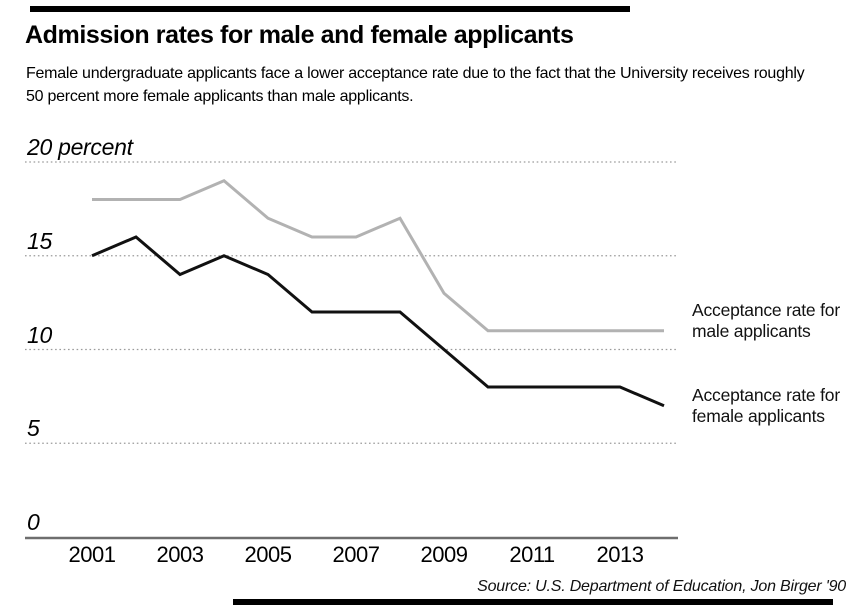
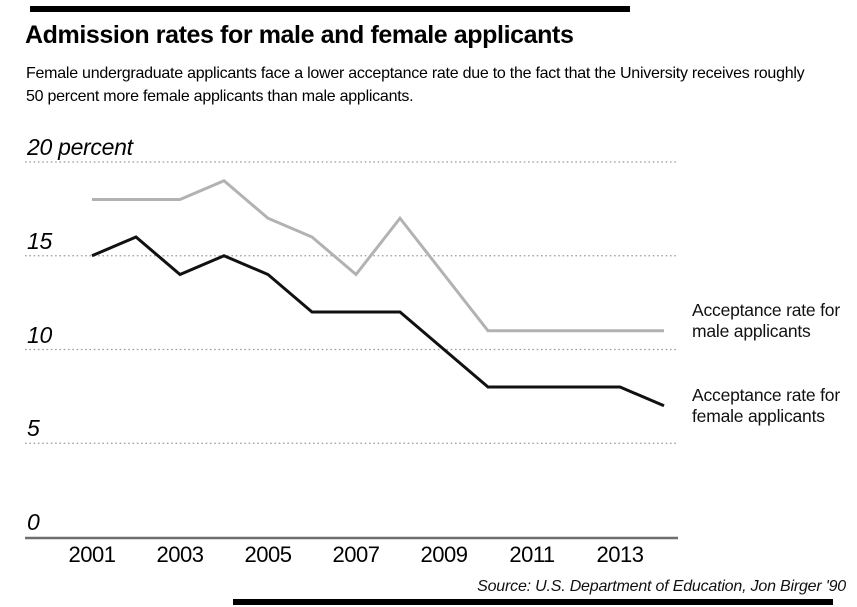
Acceptance rate for male applicants/2007: 16 -> 14
Acceptance rate for male applicants/2009: 13 -> 14
